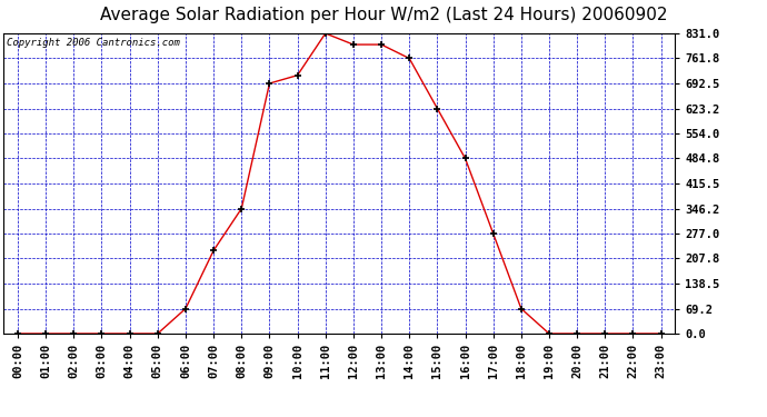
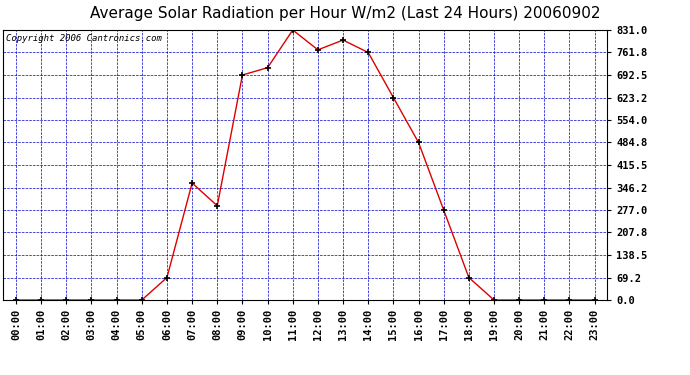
07:00: 230 -> 360
08:00: 346 -> 290
12:00: 800 -> 770
